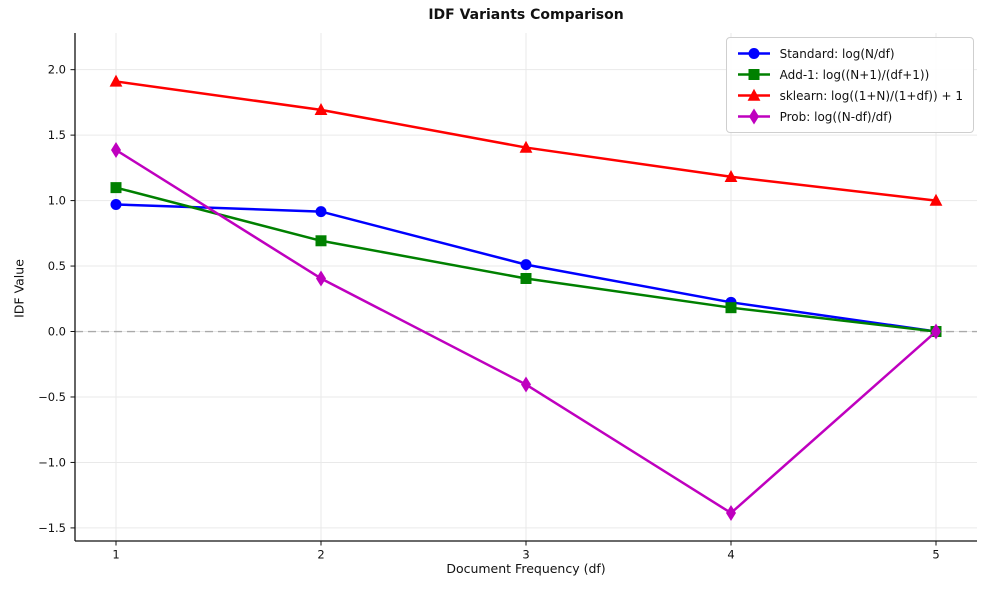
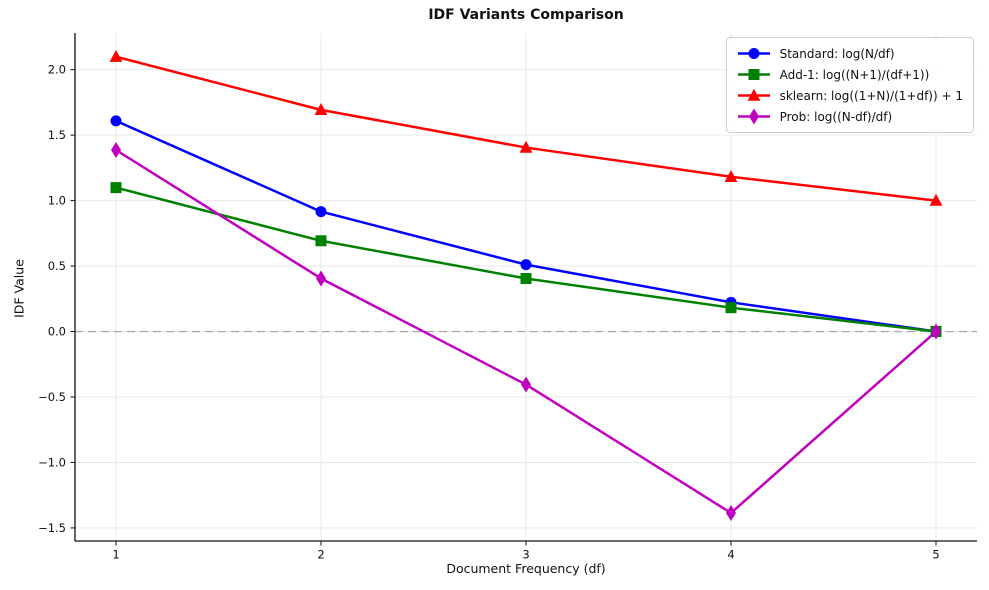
Standard: log(N/df)/1: 0.97 -> 1.61
sklearn: log((1+N)/(1+df)) + 1/1: 1.91 -> 2.10
